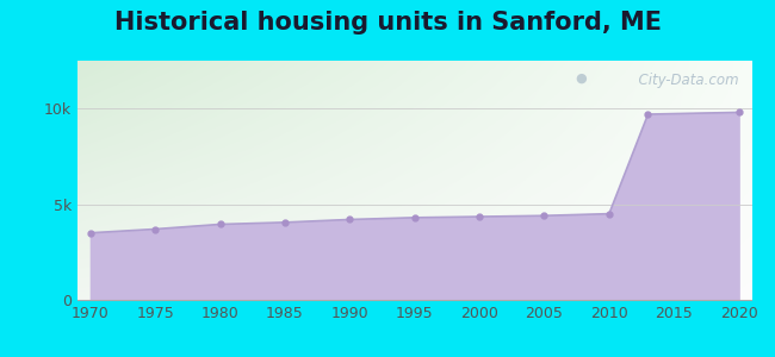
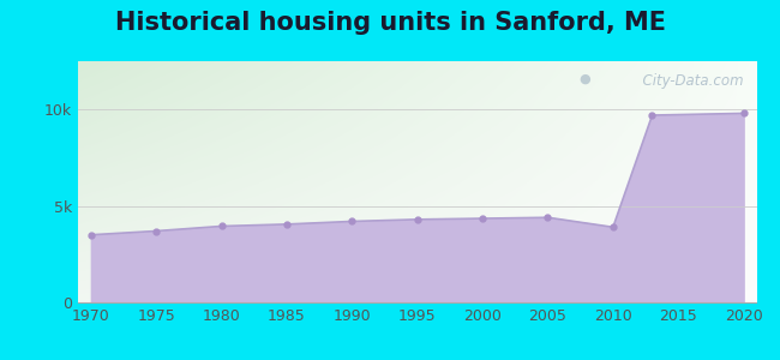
2010: 4.5k -> 3.9k
